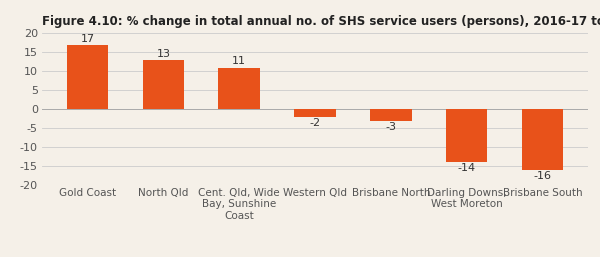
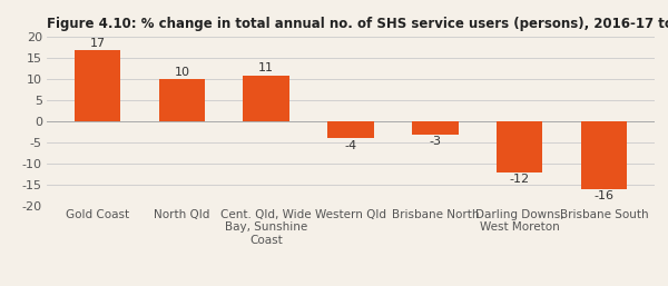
North Qld: 13 -> 10
Western Qld: -2 -> -4
Darling Downs, West Moreton: -14 -> -12
